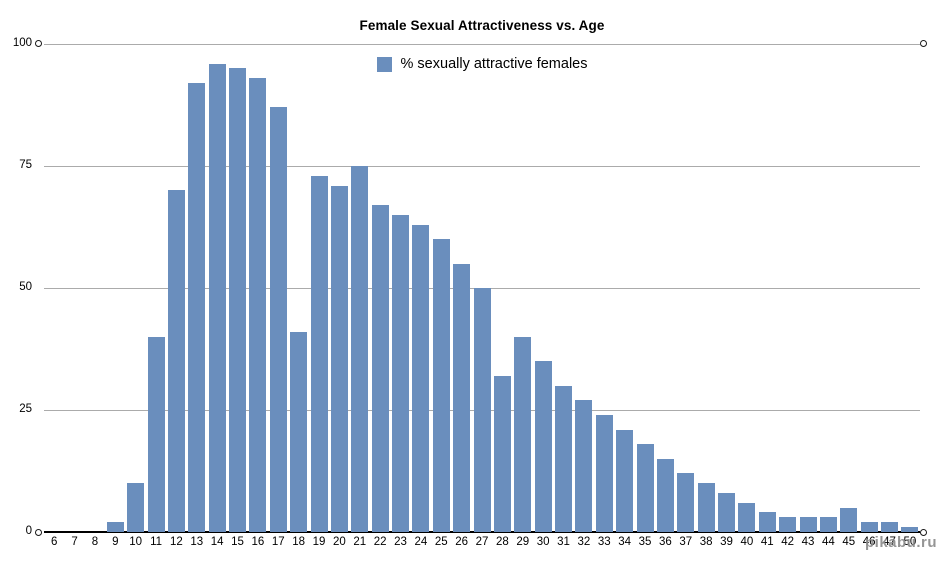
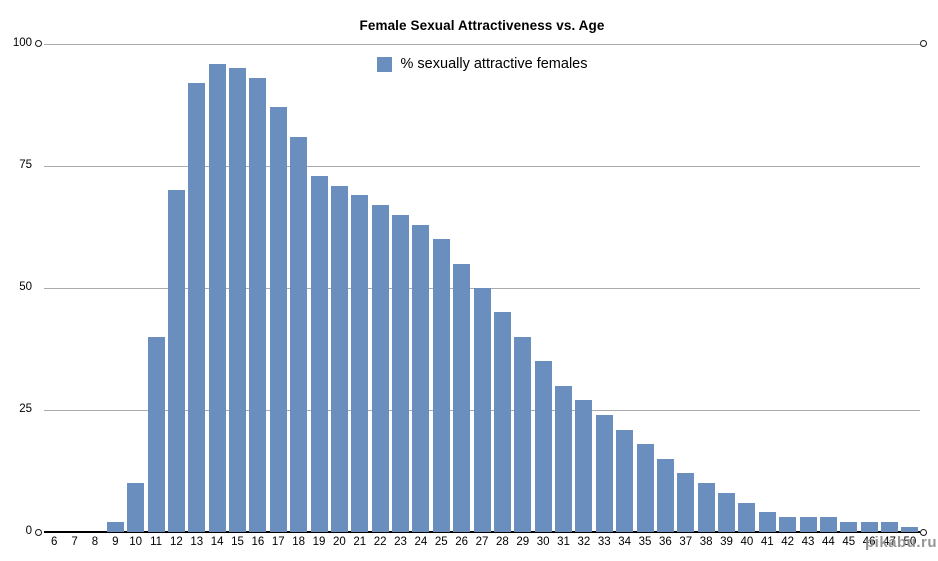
18: 41 -> 81
21: 75 -> 69
28: 32 -> 45
45: 5 -> 2
